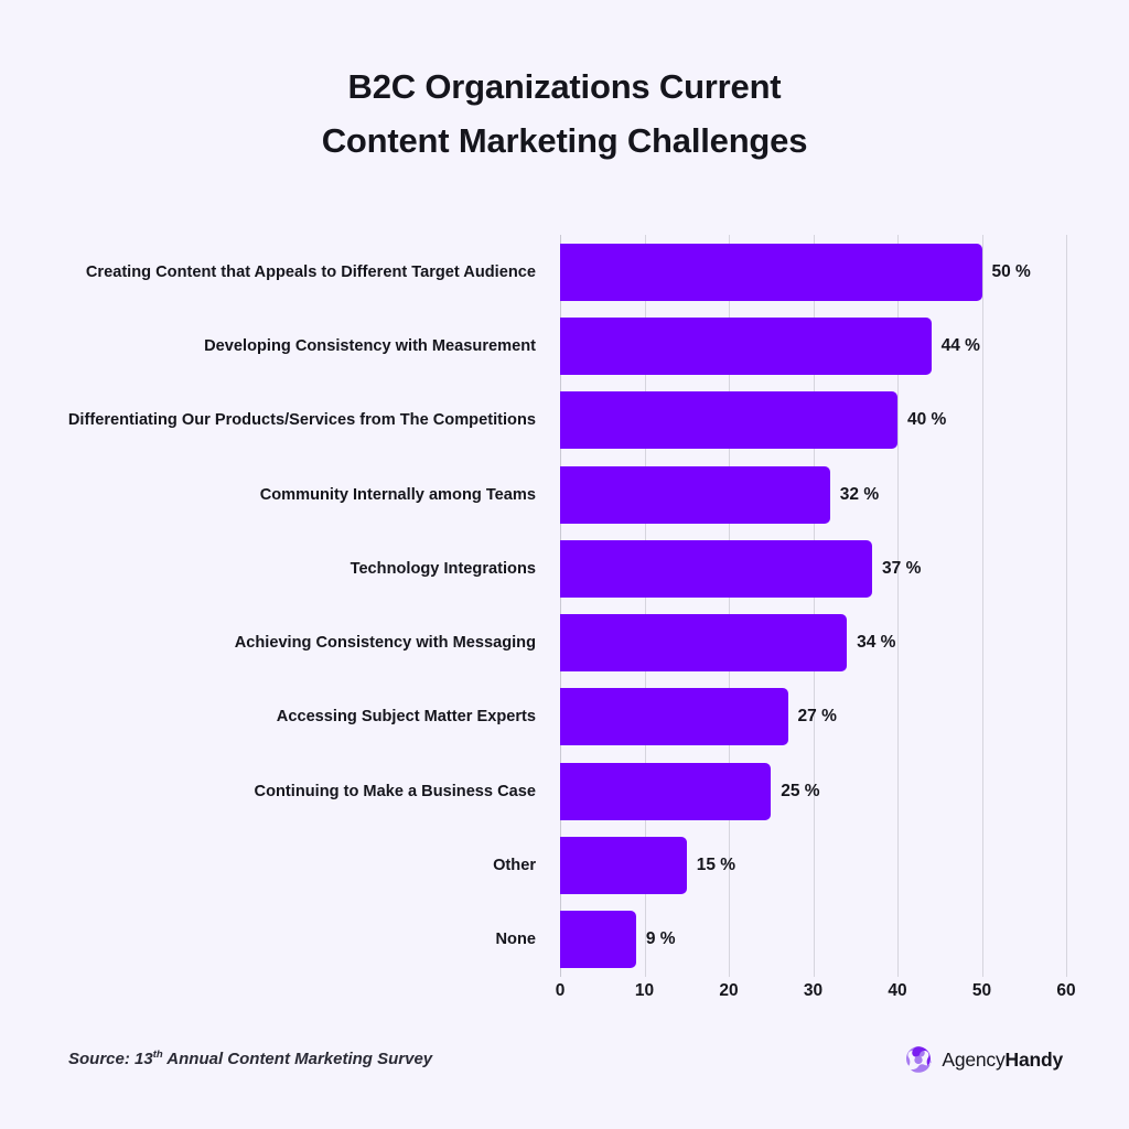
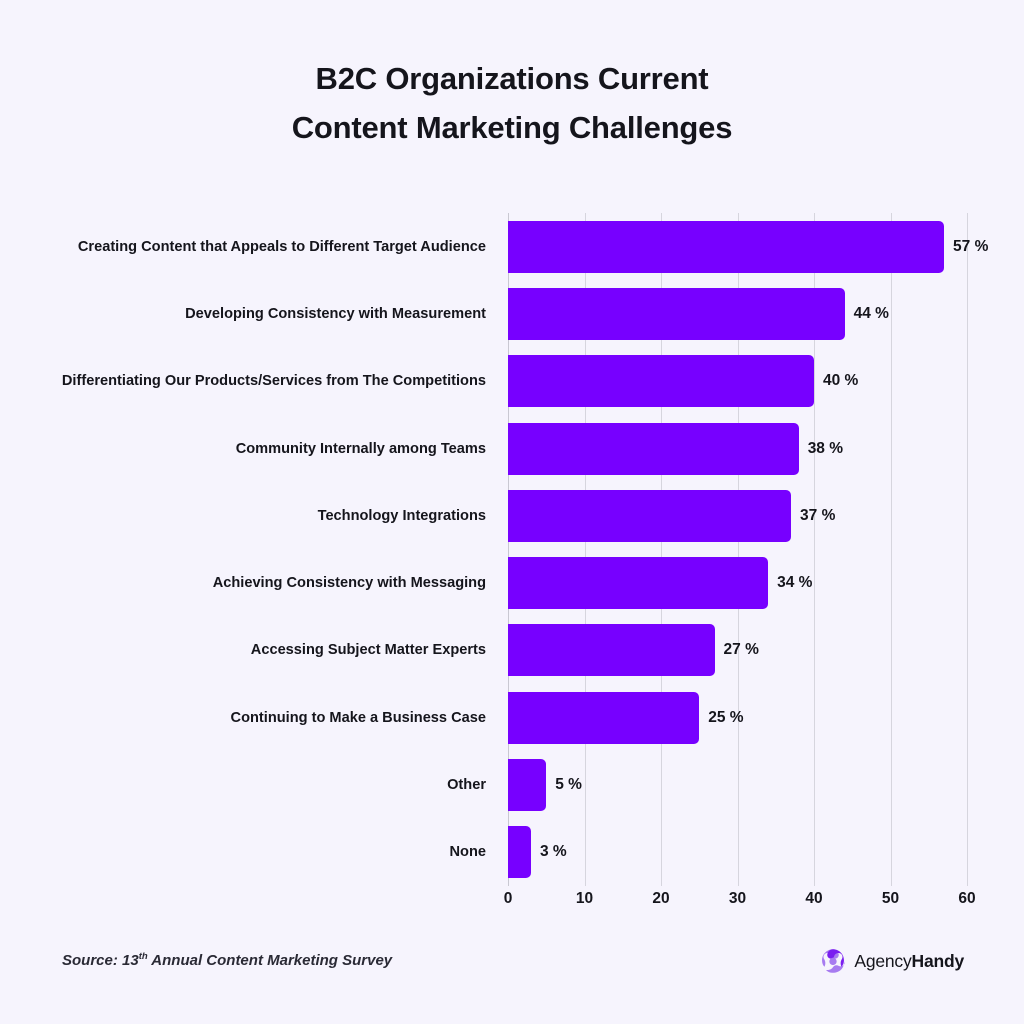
Creating Content that Appeals to Different Target Audience: 50 -> 57
Community Internally among Teams: 32 -> 38
Other: 15 -> 5
None: 9 -> 3
